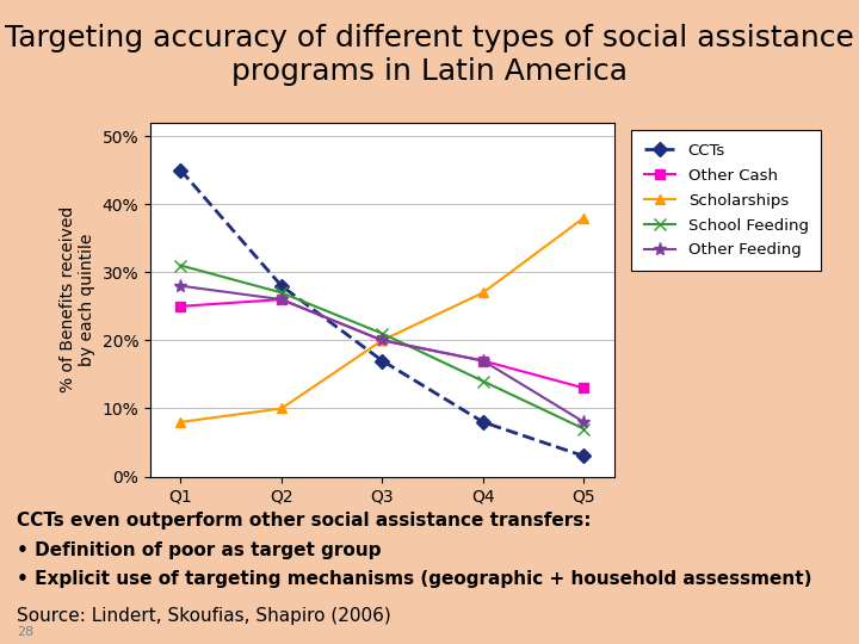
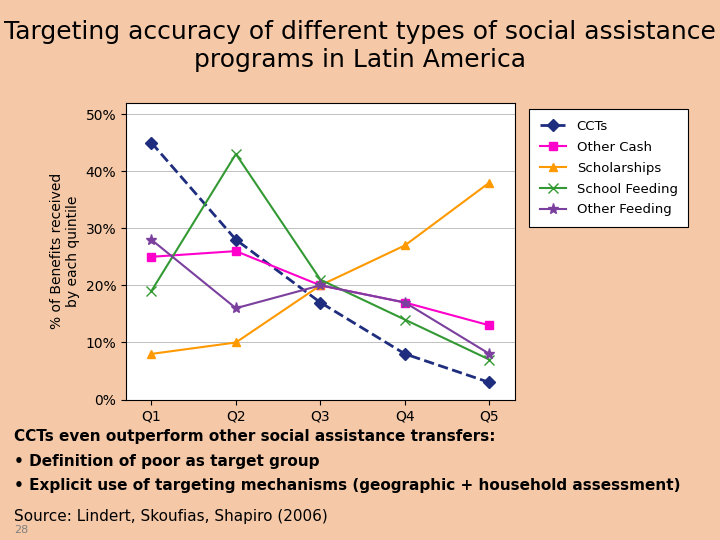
School Feeding/Q1: 31% -> 19%
School Feeding/Q2: 27% -> 43%
Other Feeding/Q2: 26% -> 16%
